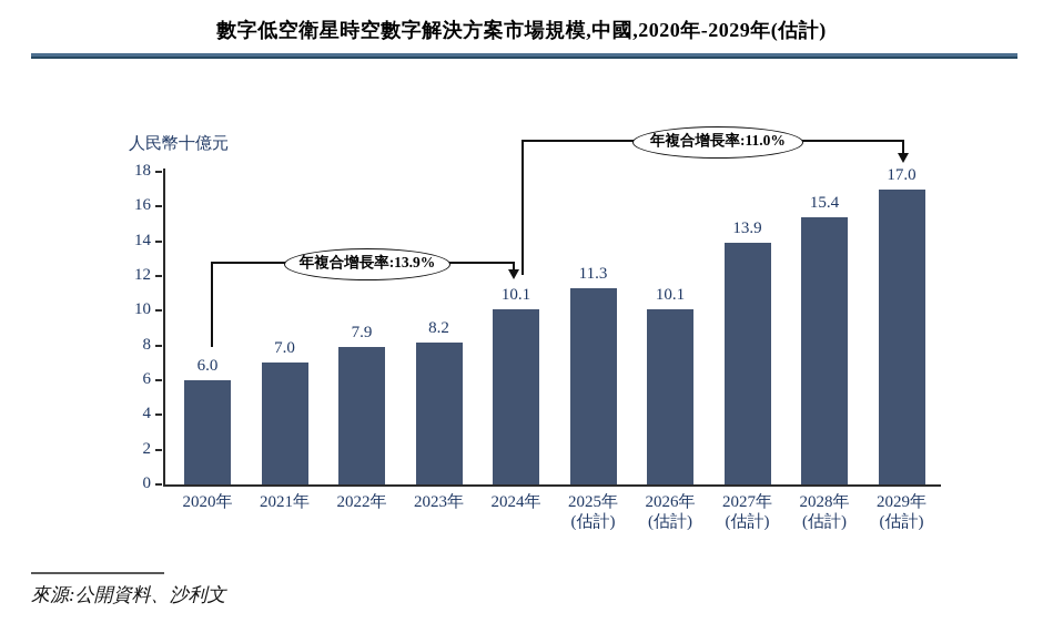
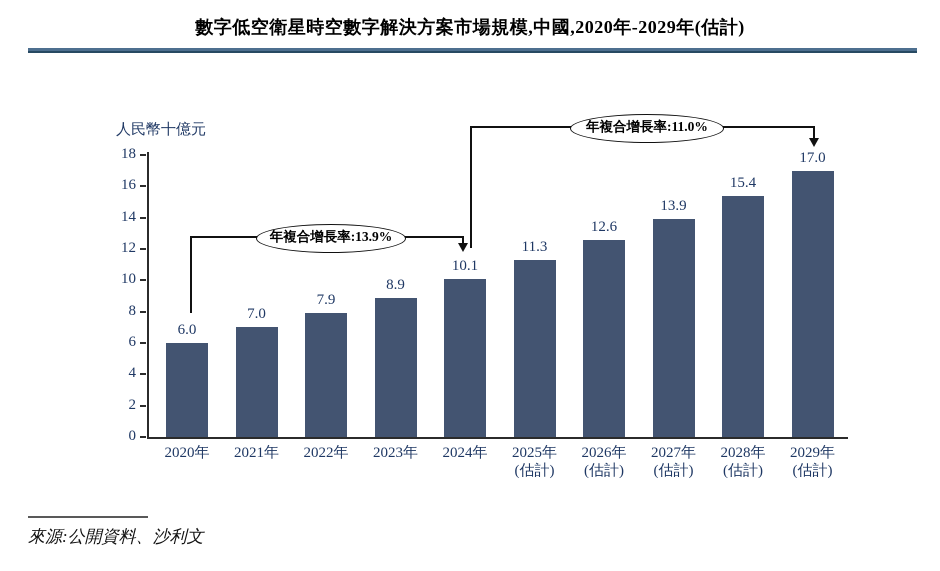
2023年: 8.2 -> 8.9
2026年 (估計): 10.1 -> 12.6
